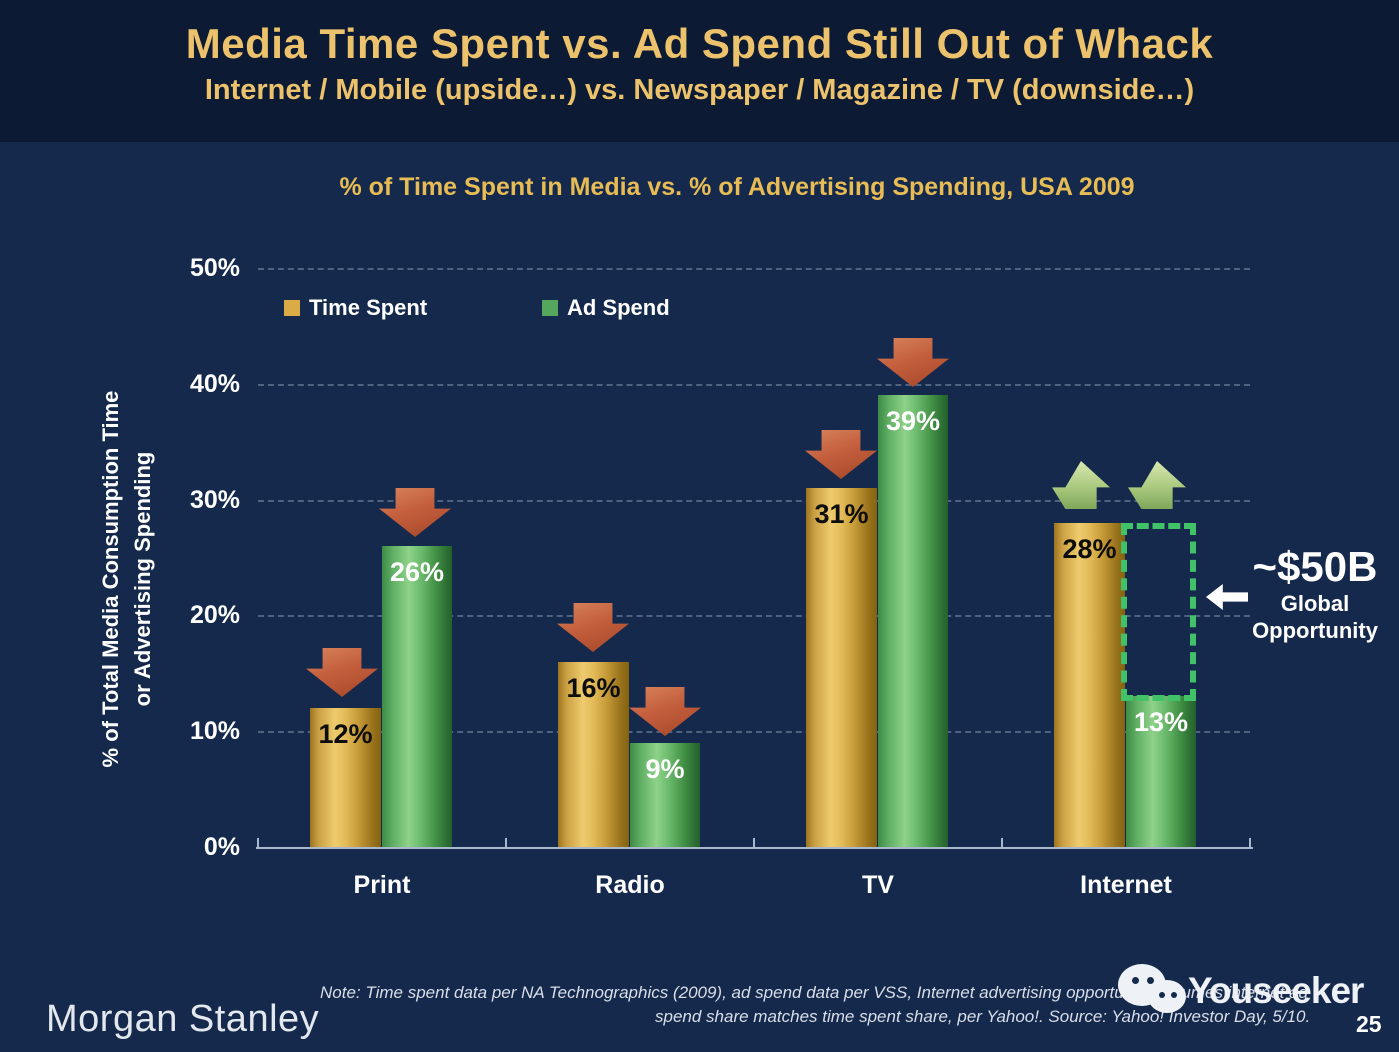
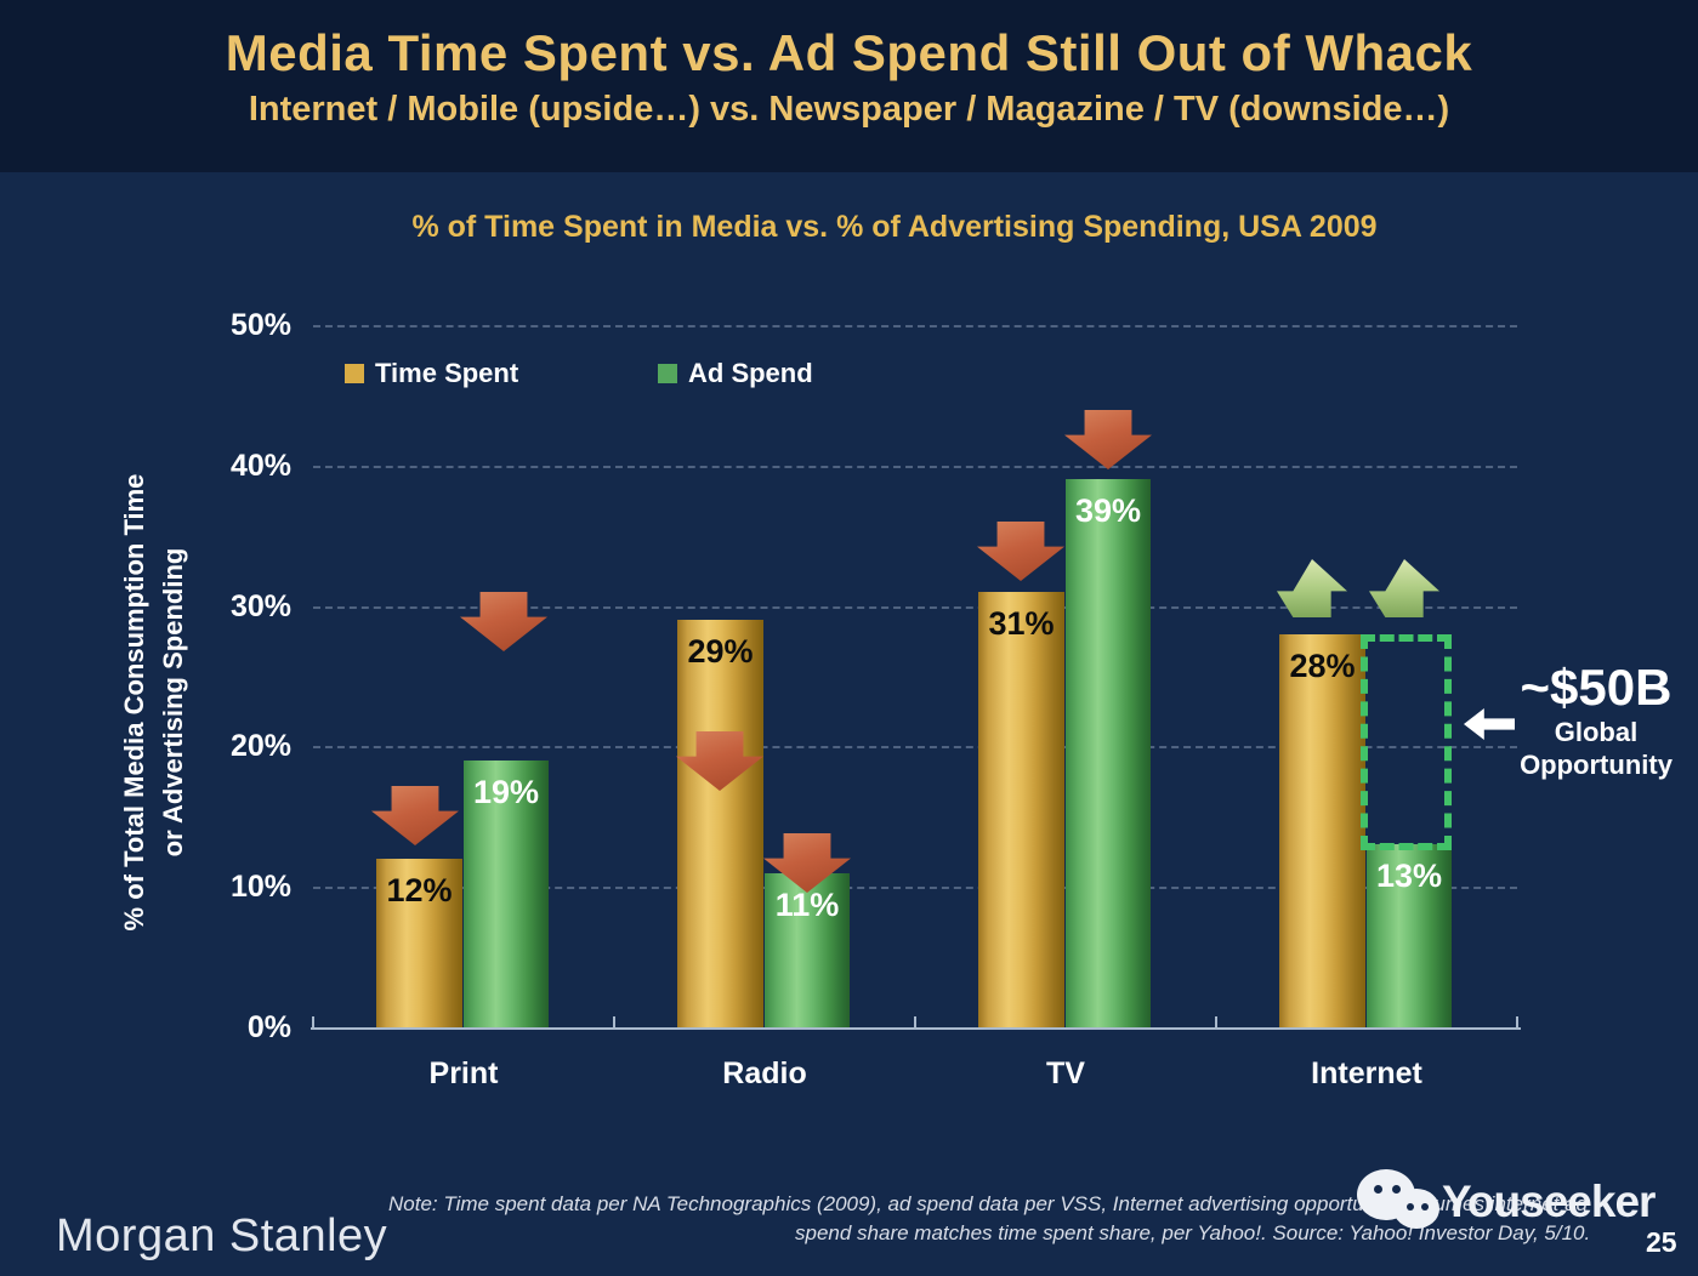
Ad Spend/Print: 26% -> 19%
Time Spent/Radio: 16% -> 29%
Ad Spend/Radio: 9% -> 11%
